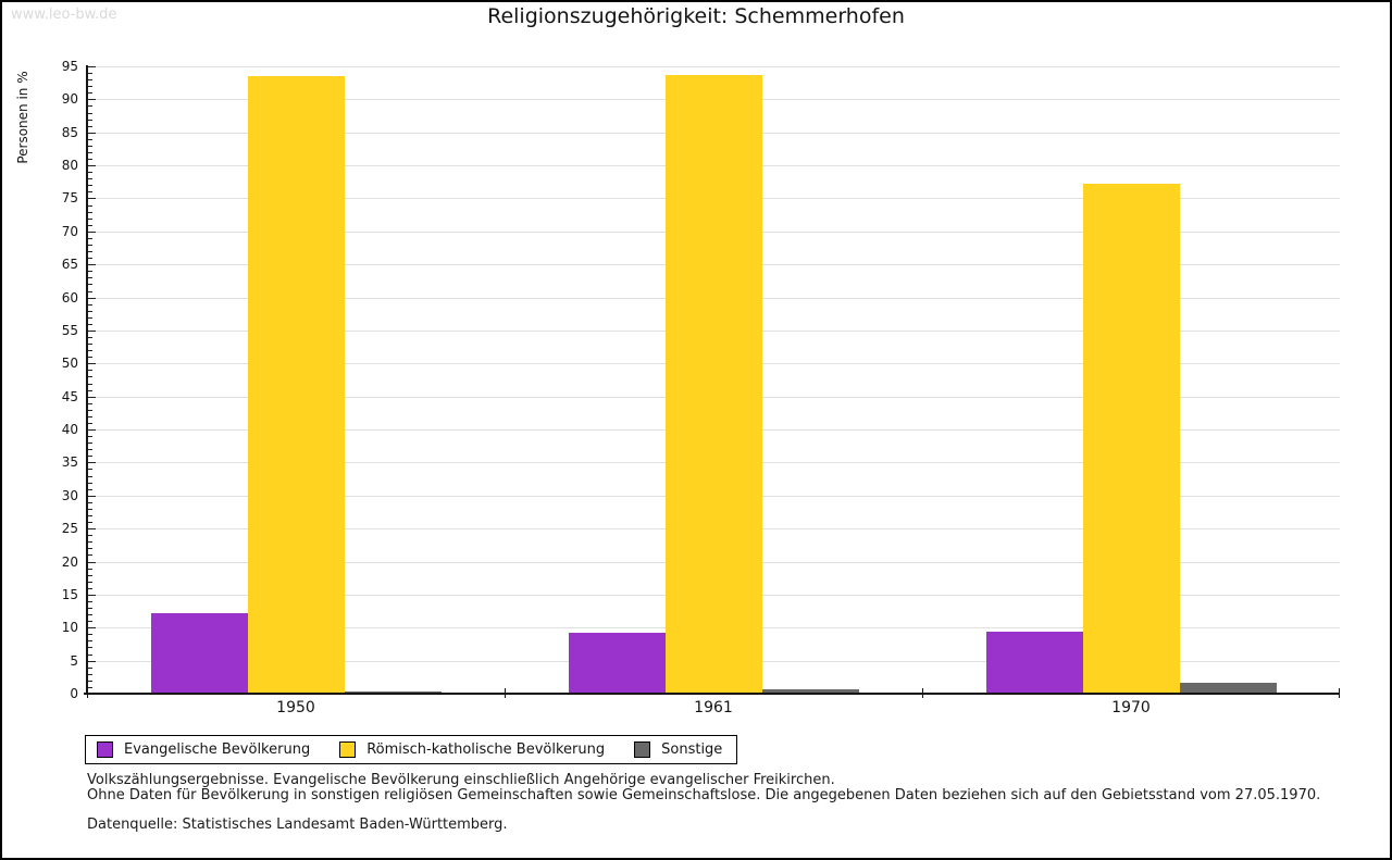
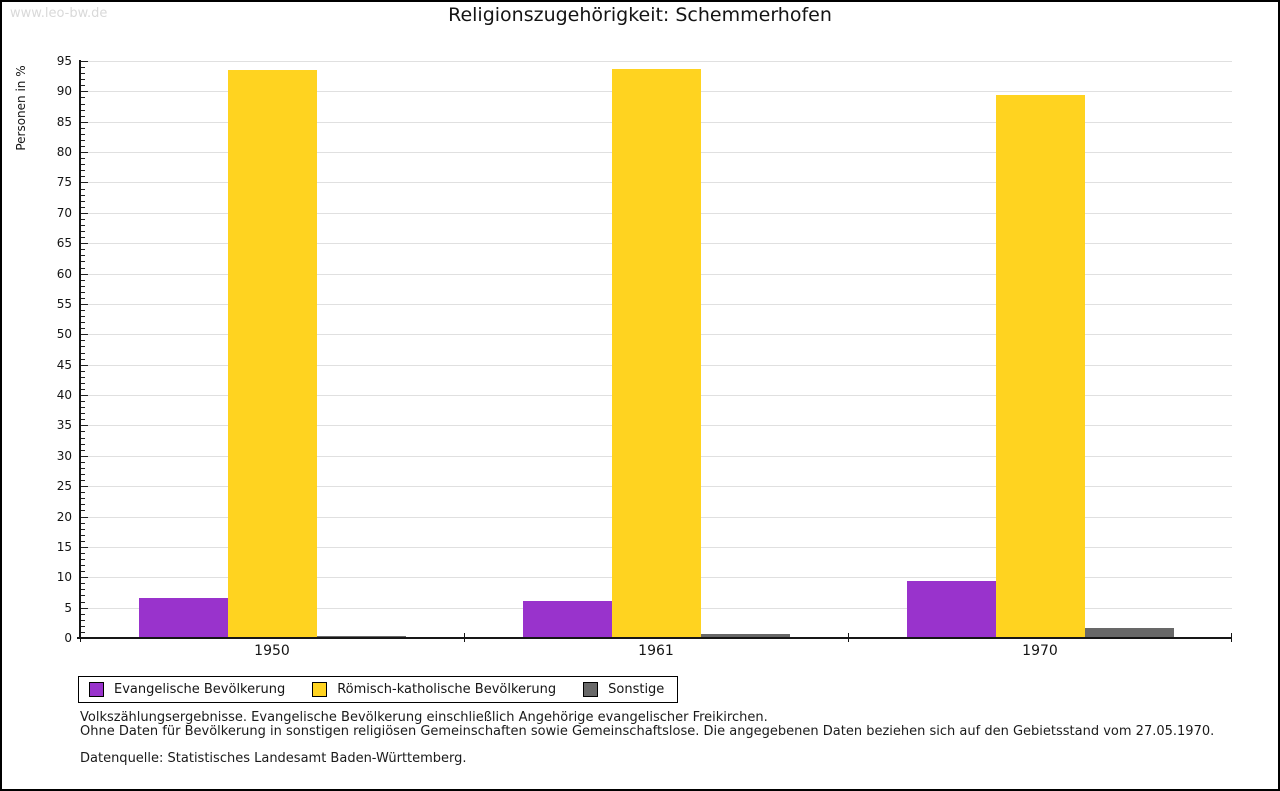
Evangelische Bevölkerung/1950: 12 -> 6
Evangelische Bevölkerung/1961: 9 -> 6
Römisch-katholische Bevölkerung/1970: 77 -> 89
